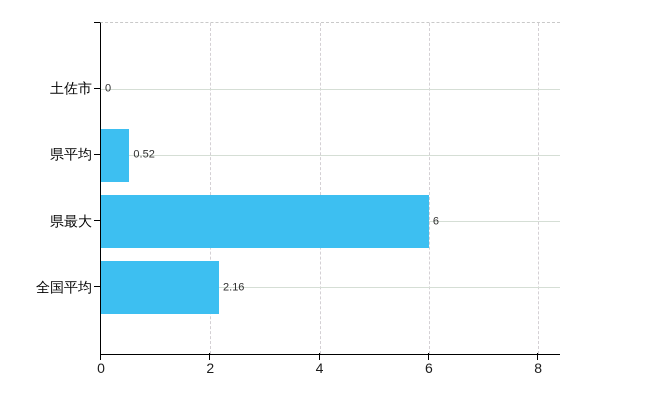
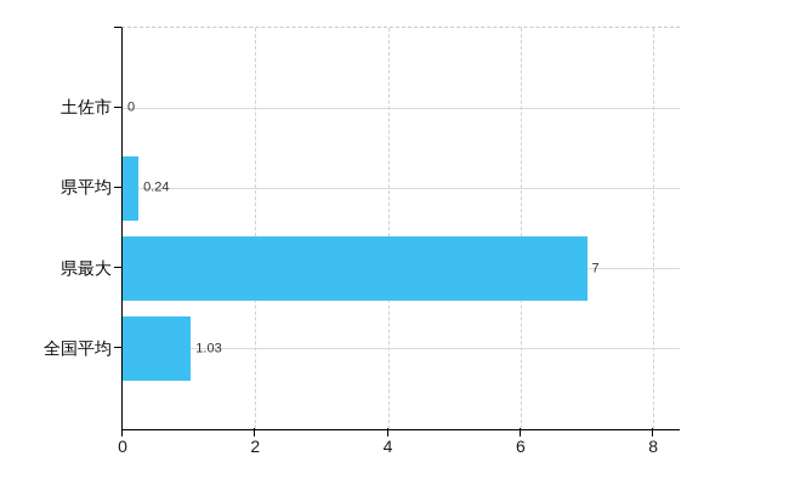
県平均: 0.52 -> 0.24
県最大: 6 -> 7
全国平均: 2.16 -> 1.03
